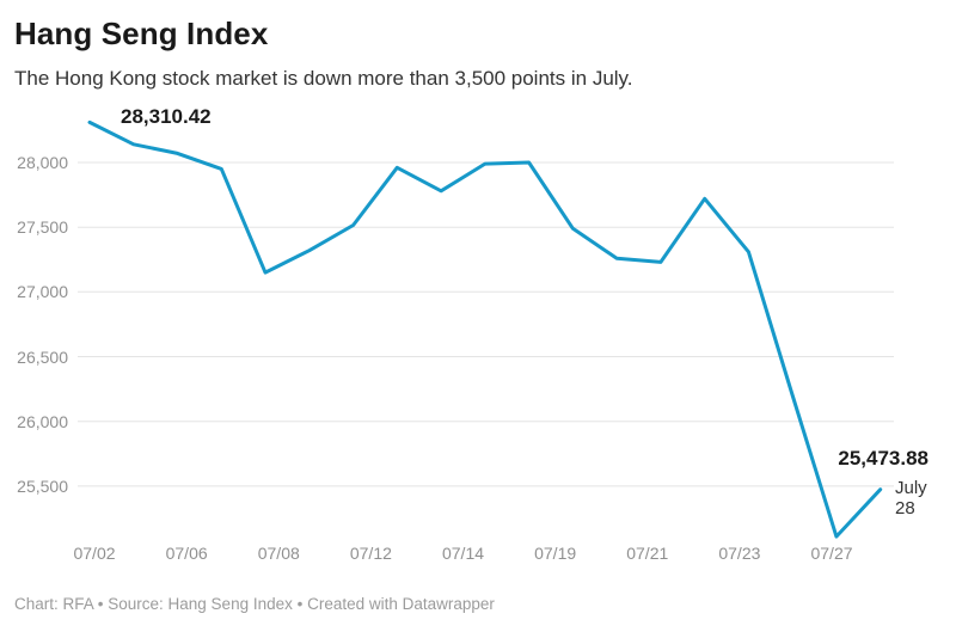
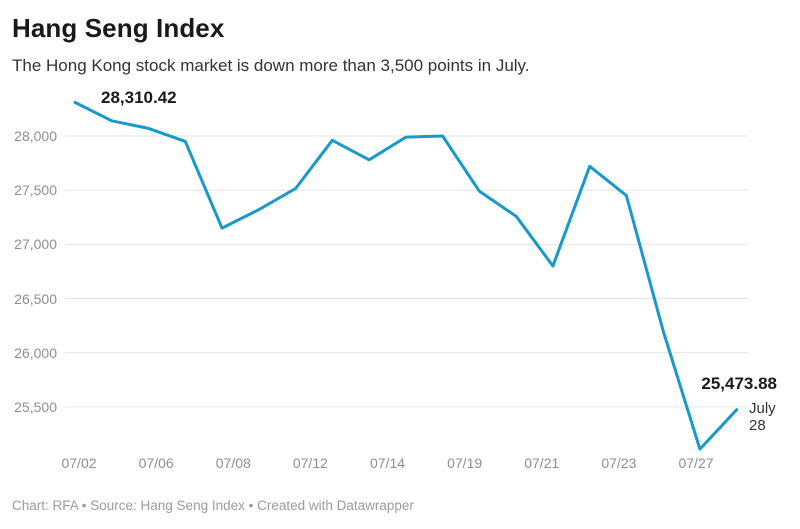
07/21: 27230 -> 26800
07/23: 27310 -> 27450
